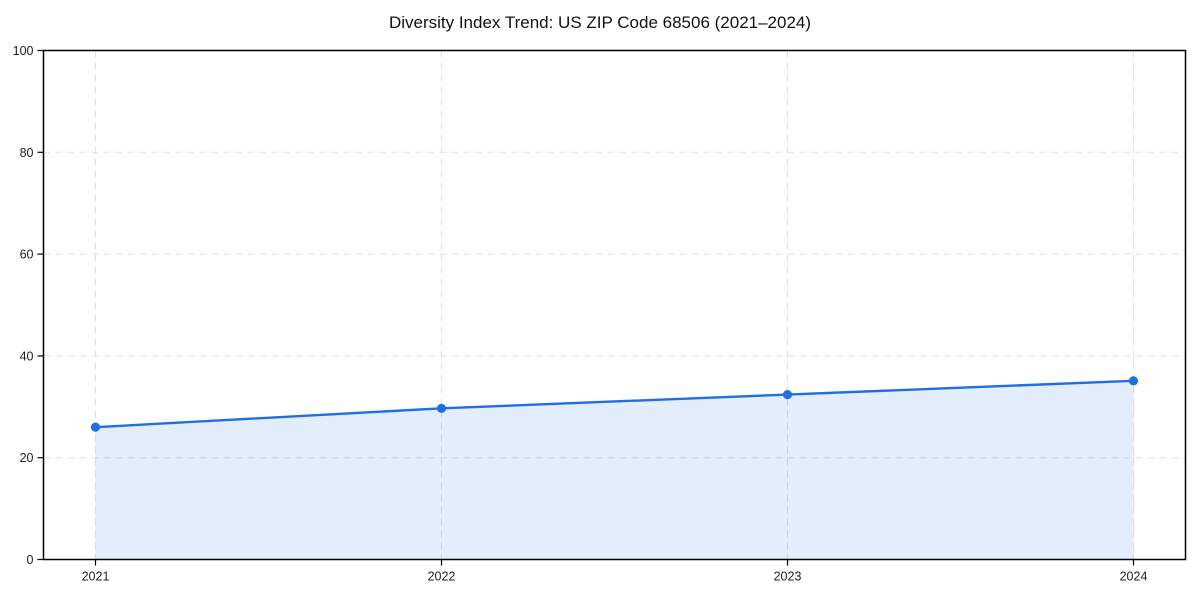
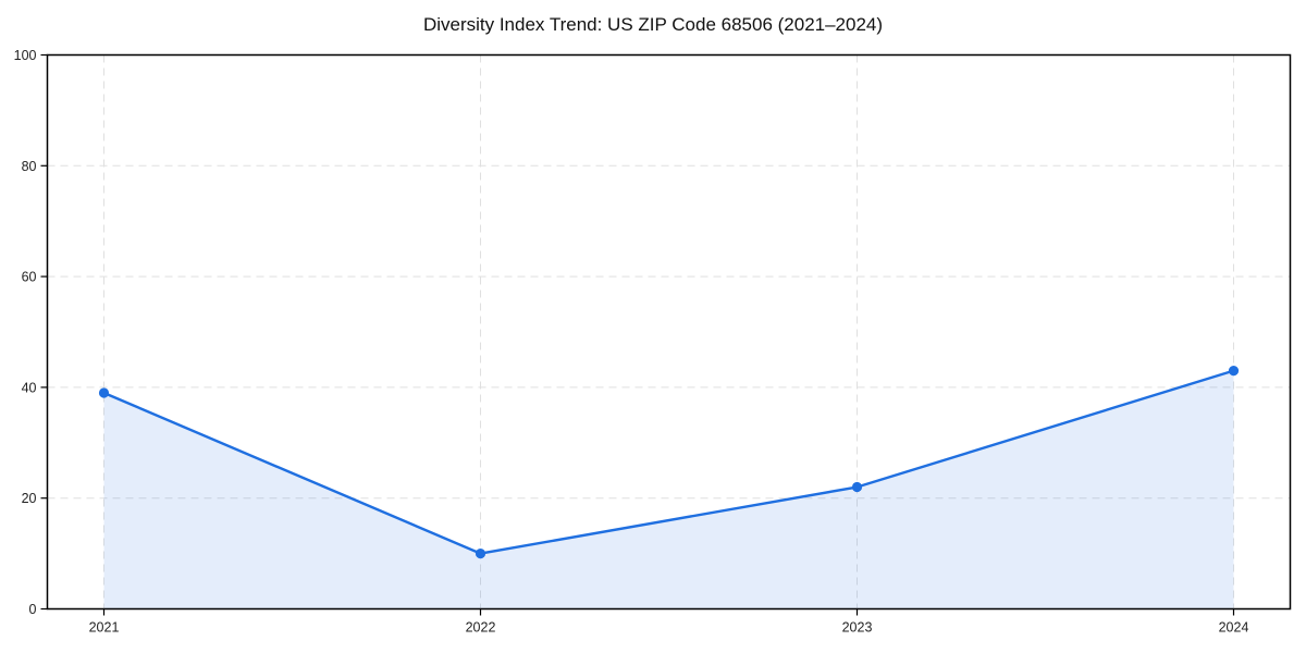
2021: 26 -> 39
2022: 30 -> 10
2023: 32 -> 22
2024: 35 -> 43
